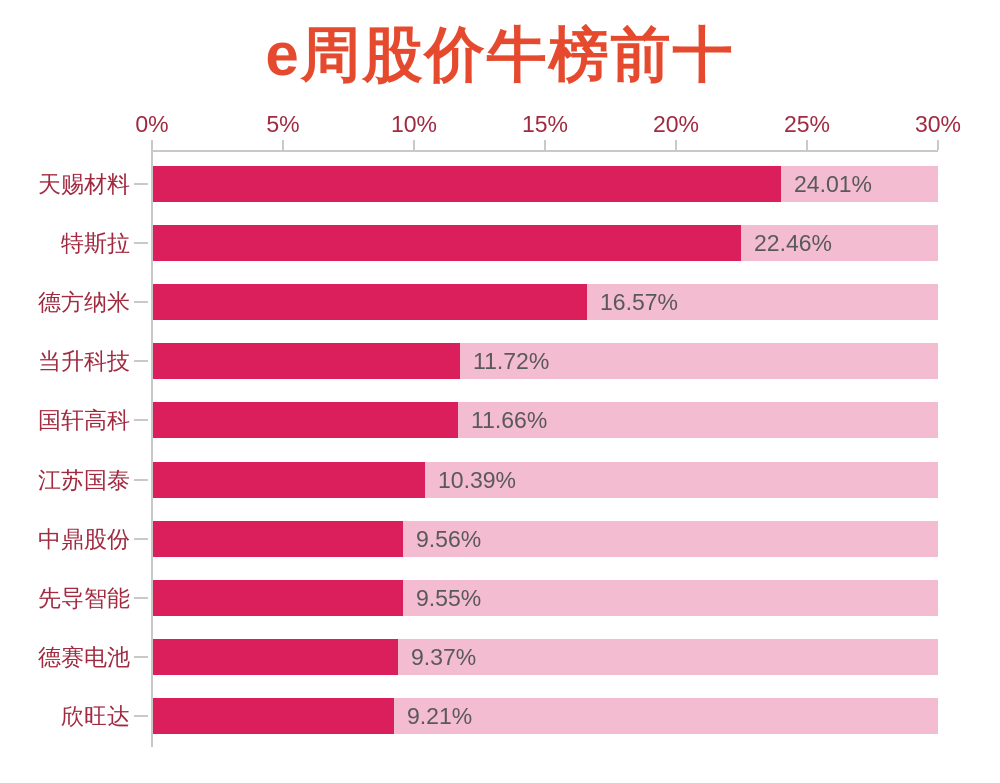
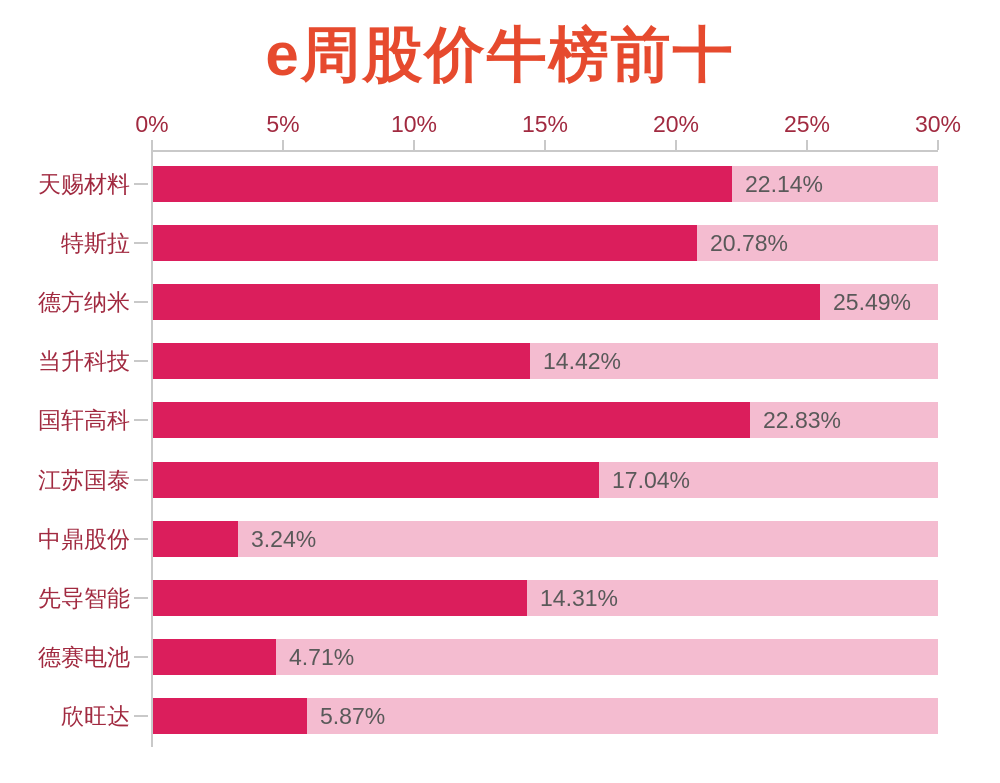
天赐材料: 24.01% -> 22.14%
特斯拉: 22.46% -> 20.78%
德方纳米: 16.57% -> 25.49%
当升科技: 11.72% -> 14.42%
国轩高科: 11.66% -> 22.83%
江苏国泰: 10.39% -> 17.04%
中鼎股份: 9.56% -> 3.24%
先导智能: 9.55% -> 14.31%
德赛电池: 9.37% -> 4.71%
欣旺达: 9.21% -> 5.87%
